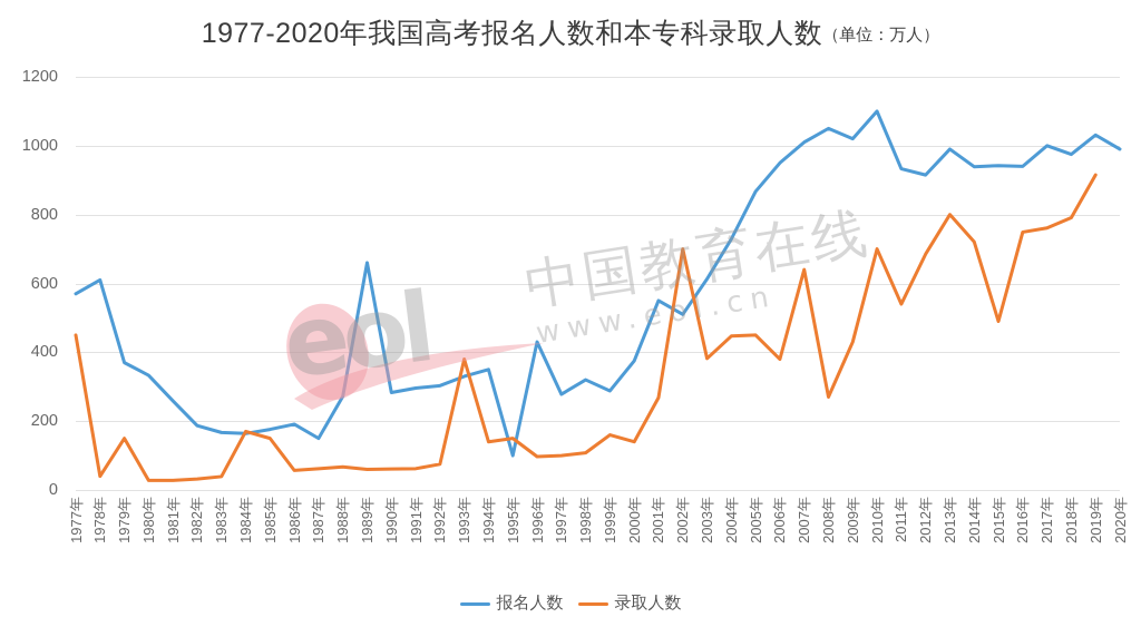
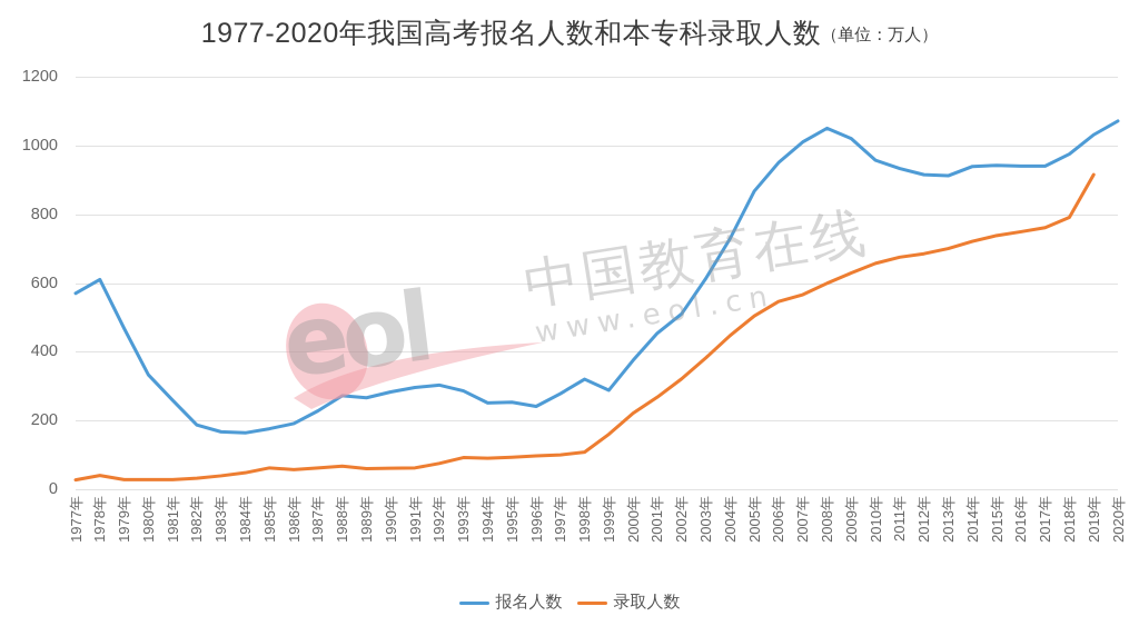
录取人数/1977年: 450 -> 30
报名人数/1979年: 370 -> 470
录取人数/1979年: 150 -> 30
录取人数/1984年: 170 -> 50
录取人数/1985年: 150 -> 60
报名人数/1987年: 150 -> 230
报名人数/1989年: 660 -> 270
报名人数/1993年: 330 -> 290
录取人数/1993年: 380 -> 90
报名人数/1994年: 350 -> 250
录取人数/1994年: 140 -> 90
报名人数/1995年: 100 -> 250
录取人数/1995年: 150 -> 90
报名人数/1996年: 430 -> 240
录取人数/2000年: 140 -> 220
报名人数/2001年: 550 -> 450
录取人数/2002年: 700 -> 320
录取人数/2005年: 450 -> 500
录取人数/2006年: 380 -> 550
录取人数/2007年: 640 -> 570
录取人数/2008年: 270 -> 600
录取人数/2009年: 430 -> 630
报名人数/2010年: 1100 -> 960
录取人数/2010年: 700 -> 660
录取人数/2011年: 540 -> 680
报名人数/2013年: 990 -> 910
录取人数/2013年: 800 -> 700
录取人数/2015年: 490 -> 740
报名人数/2017年: 1000 -> 940
报名人数/2020年: 990 -> 1070
